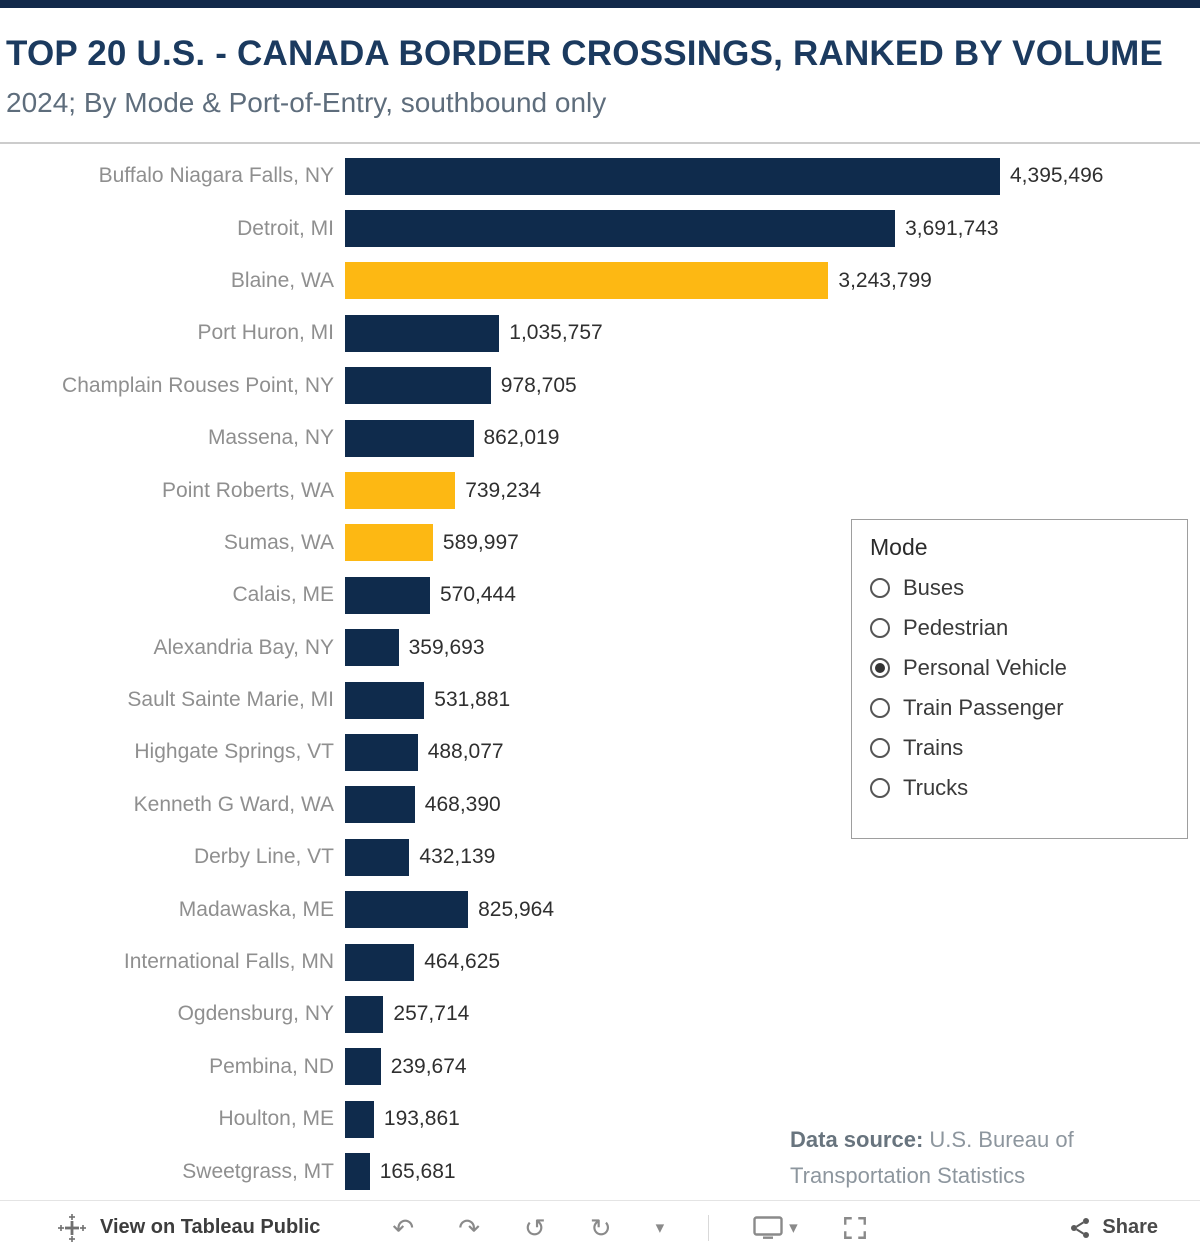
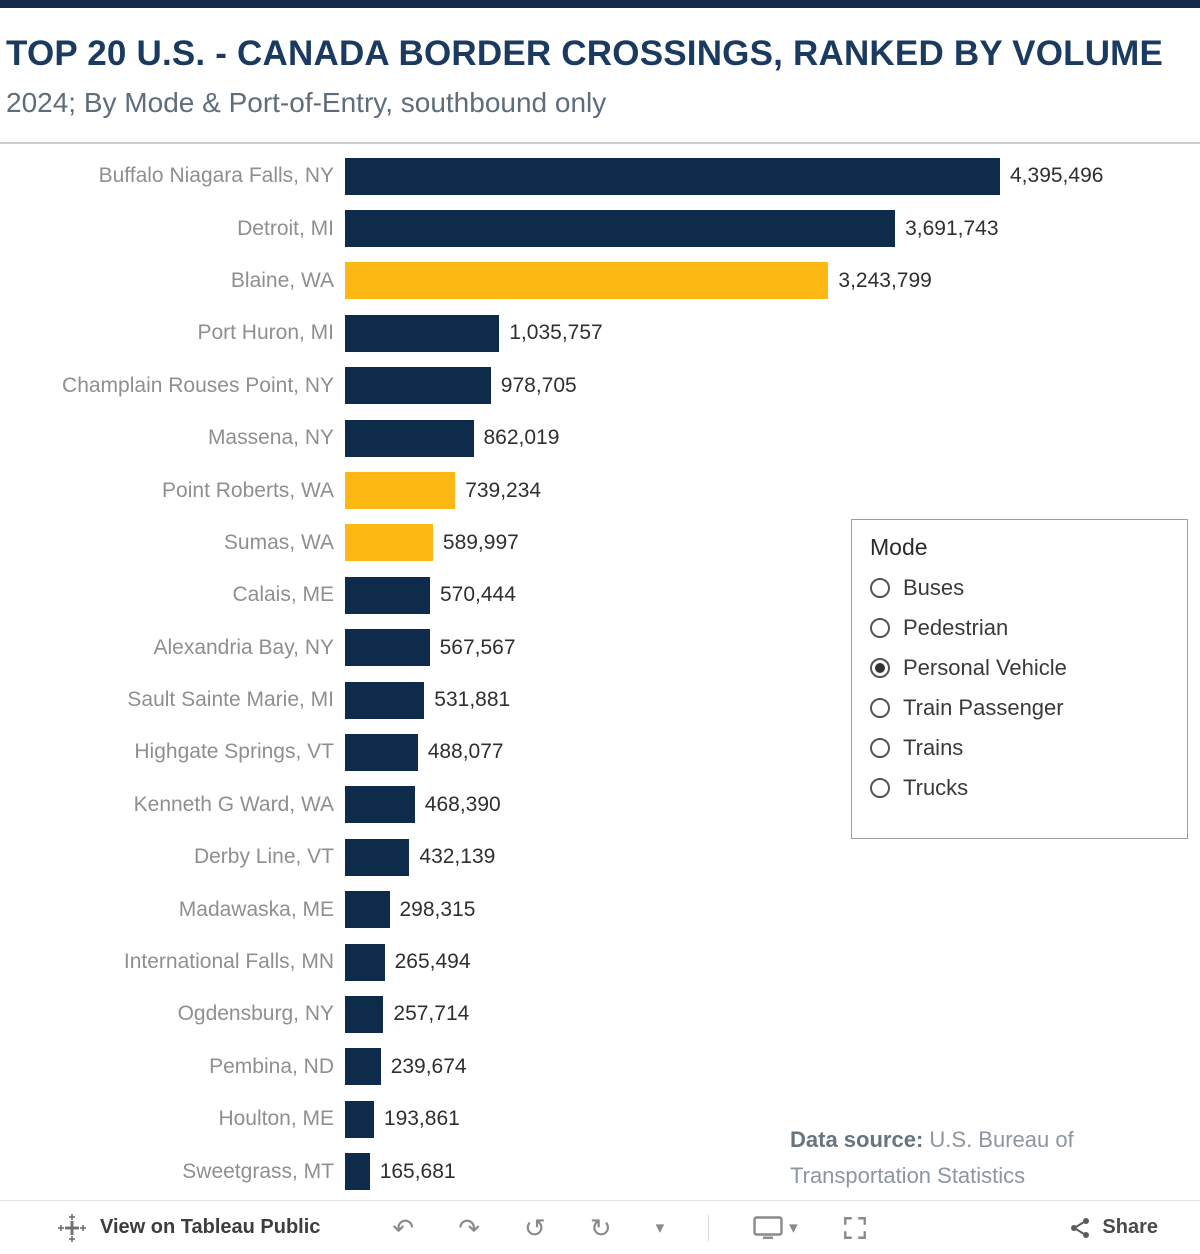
Alexandria Bay, NY: 359,693 -> 567,567
Madawaska, ME: 825,964 -> 298,315
International Falls, MN: 464,625 -> 265,494
